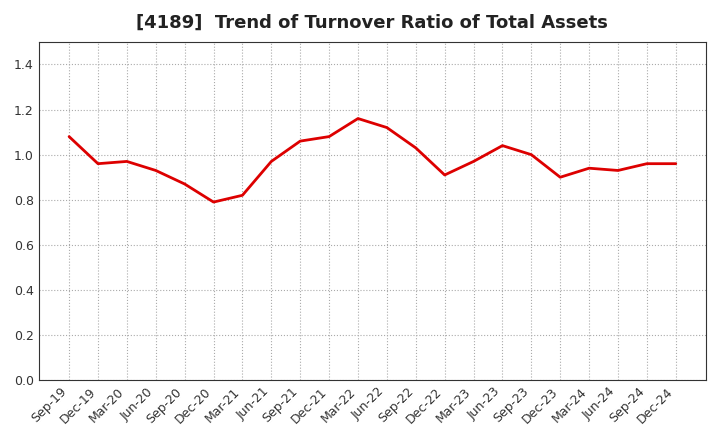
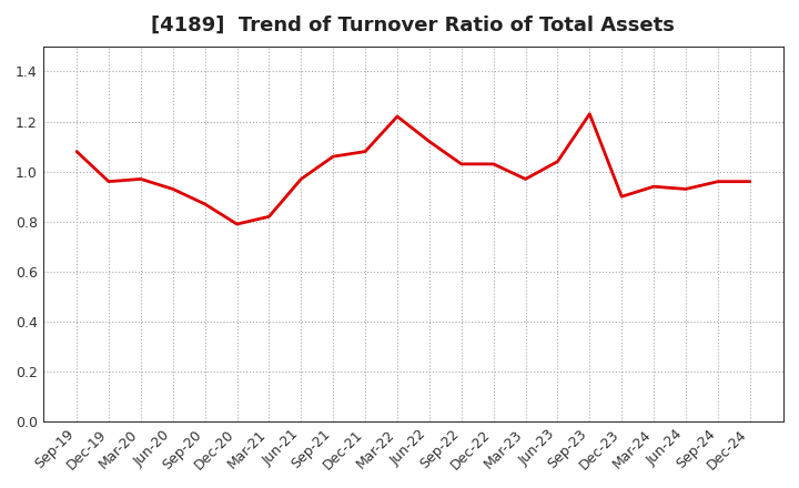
Mar-22: 1.16 -> 1.22
Dec-22: 0.91 -> 1.03
Sep-23: 1.00 -> 1.23
